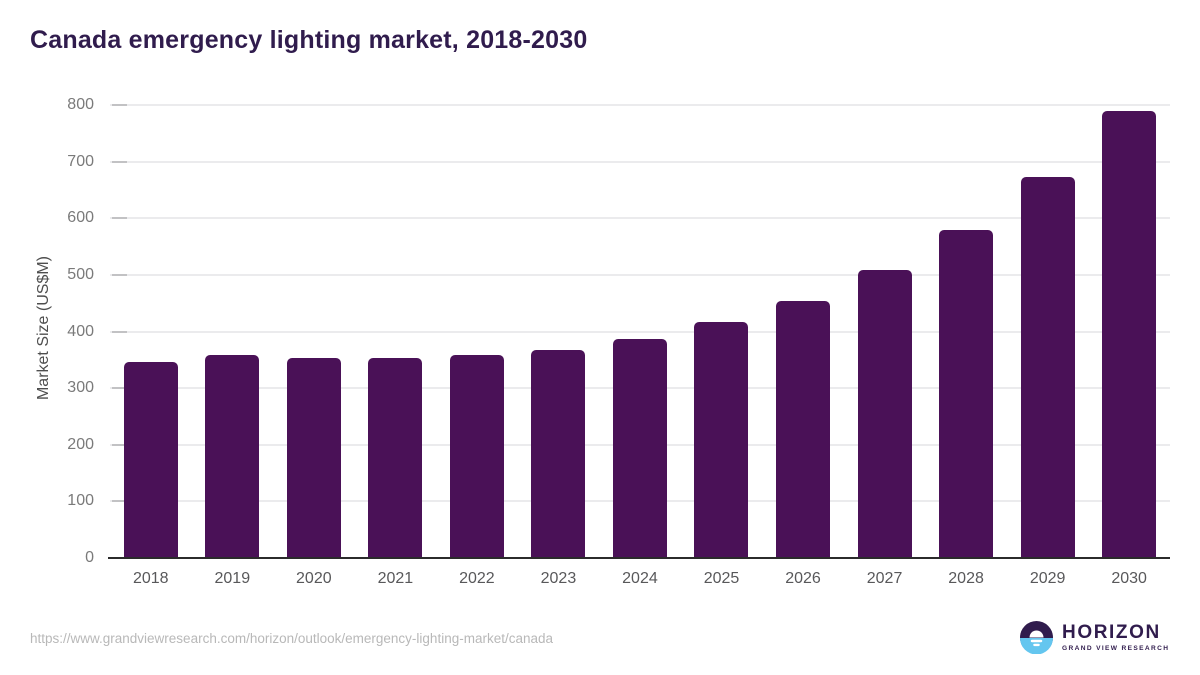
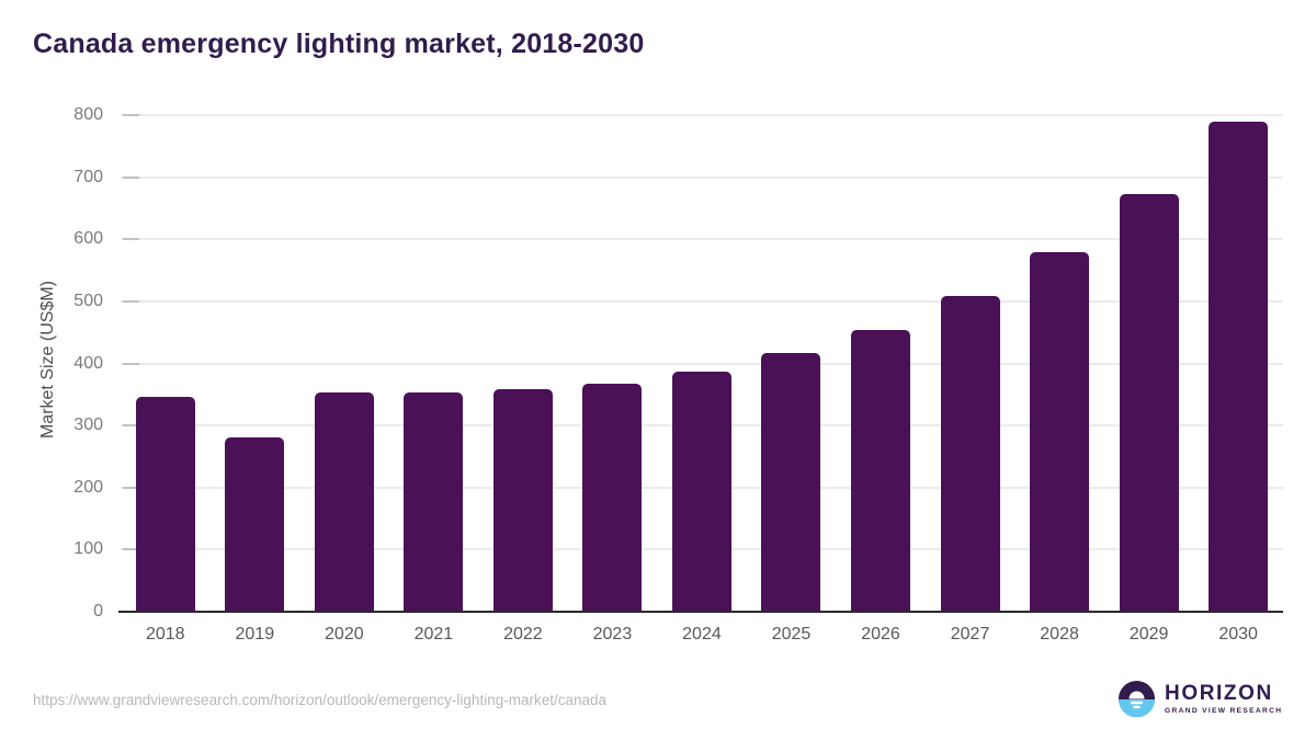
2019: 360 -> 280
